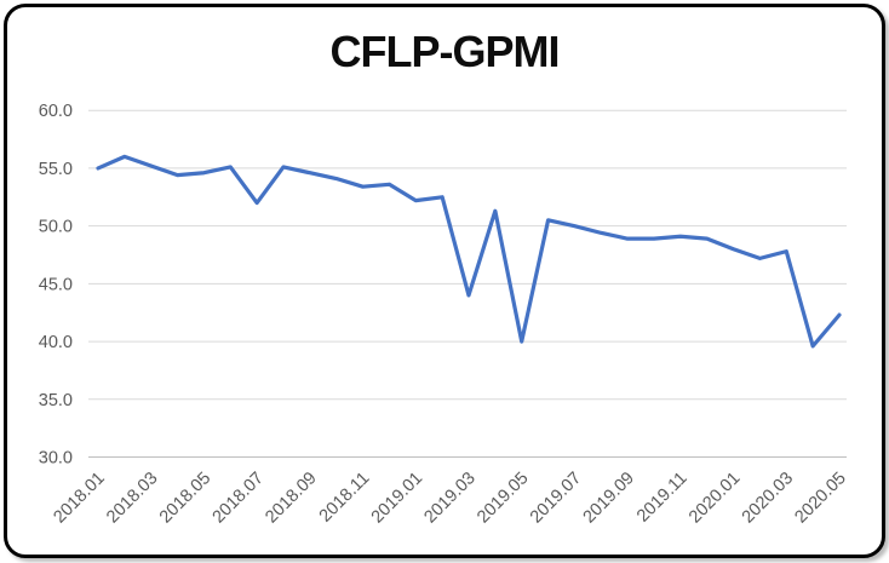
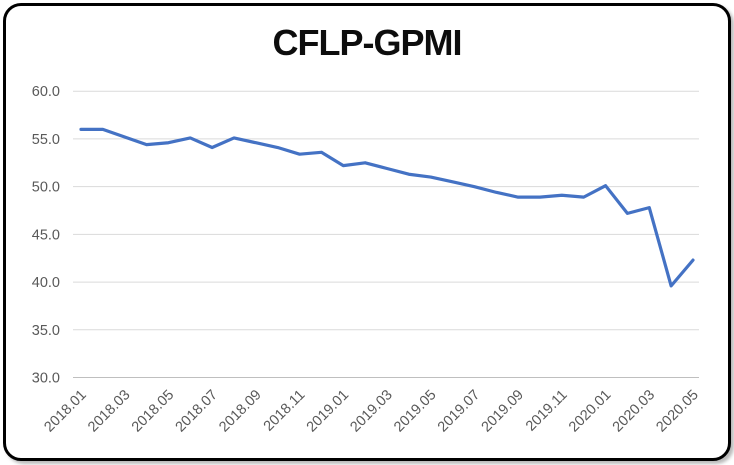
2018.01: 55 -> 56
2018.07: 52 -> 54
2019.03: 44 -> 52
2019.05: 40 -> 51
2020.01: 48 -> 50
